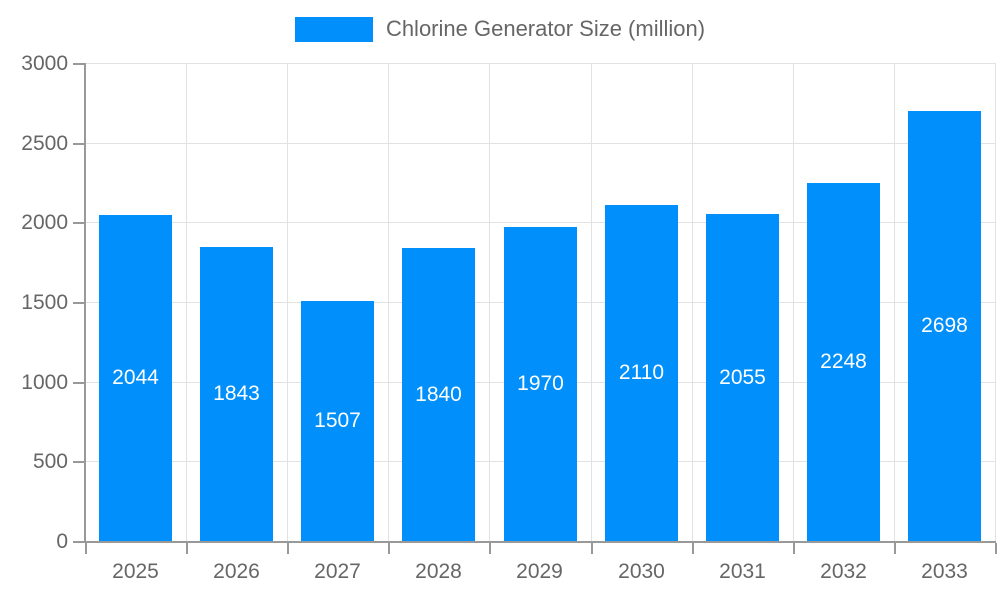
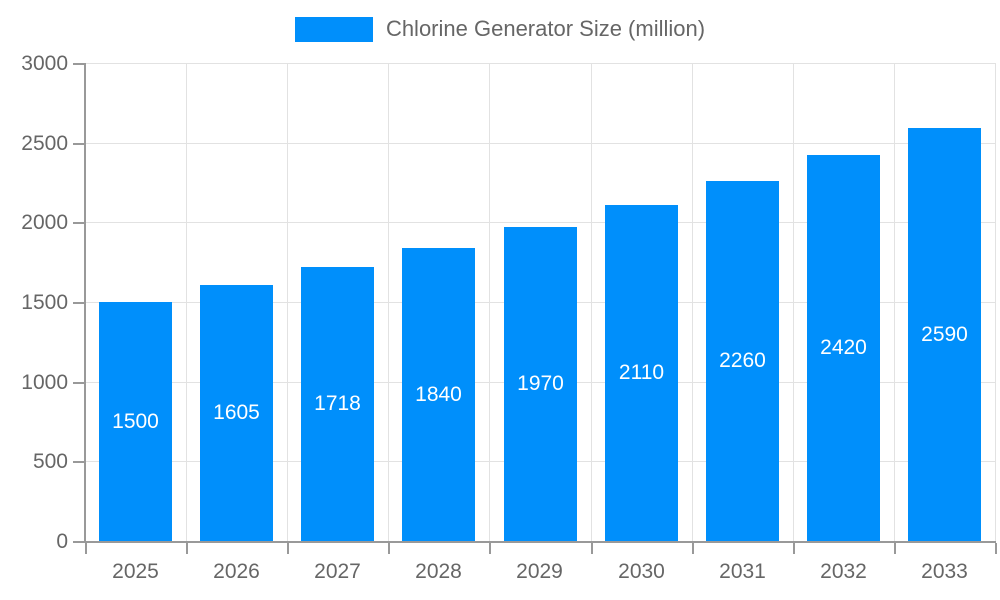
2025: 2044 -> 1500
2026: 1843 -> 1605
2027: 1507 -> 1718
2031: 2055 -> 2260
2032: 2248 -> 2420
2033: 2698 -> 2590
